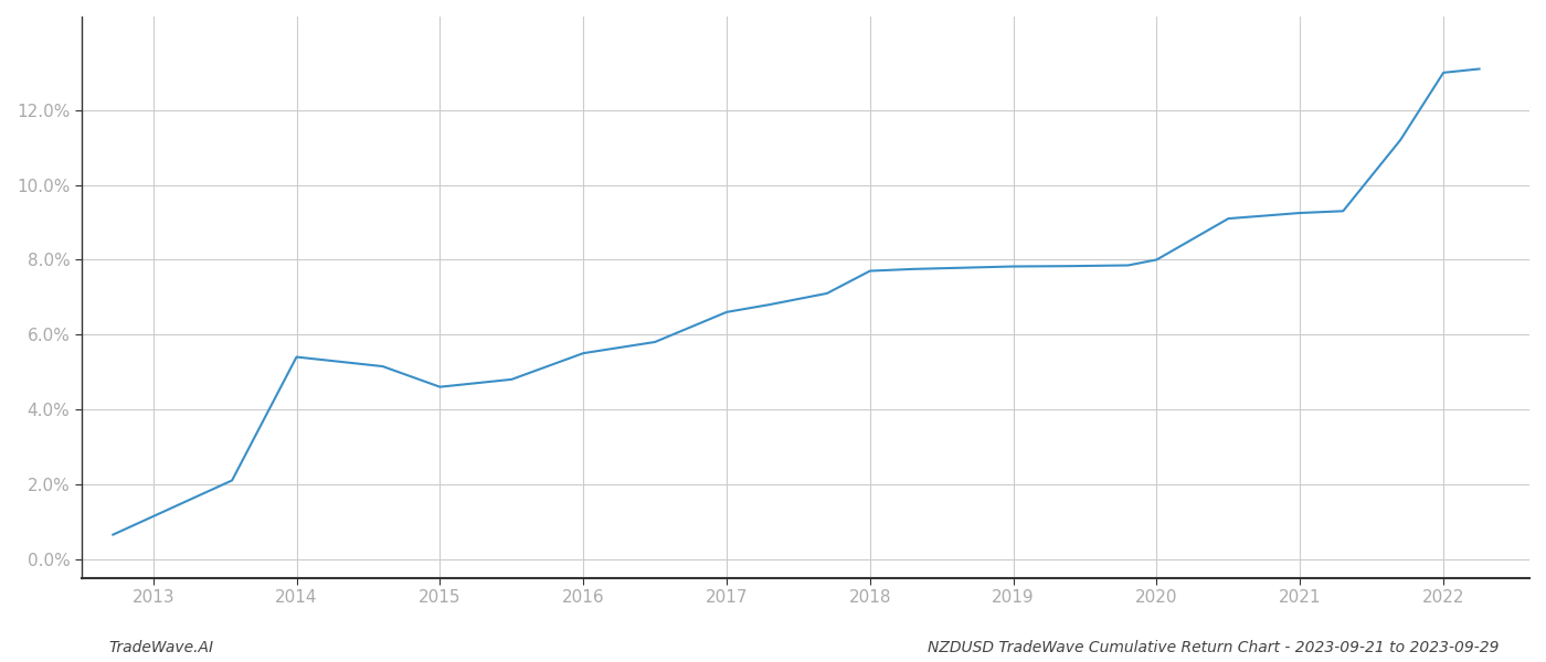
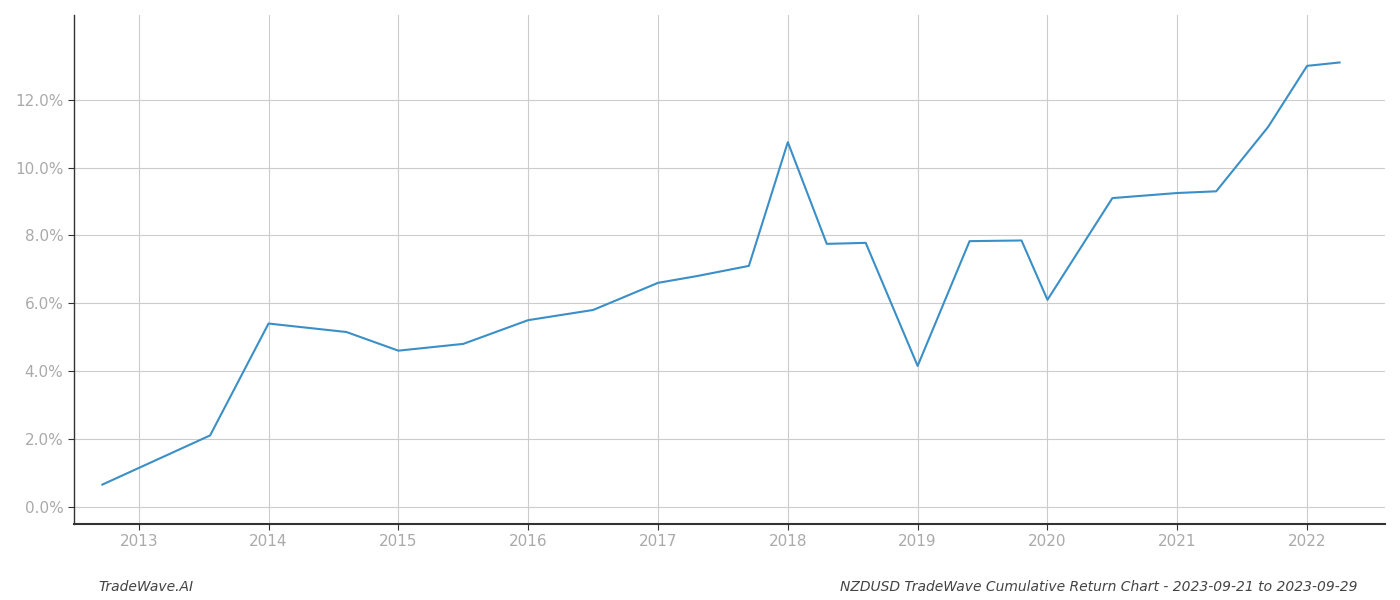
2018: 7.70% -> 10.75%
2019: 7.82% -> 4.15%
2020: 8.00% -> 6.10%
